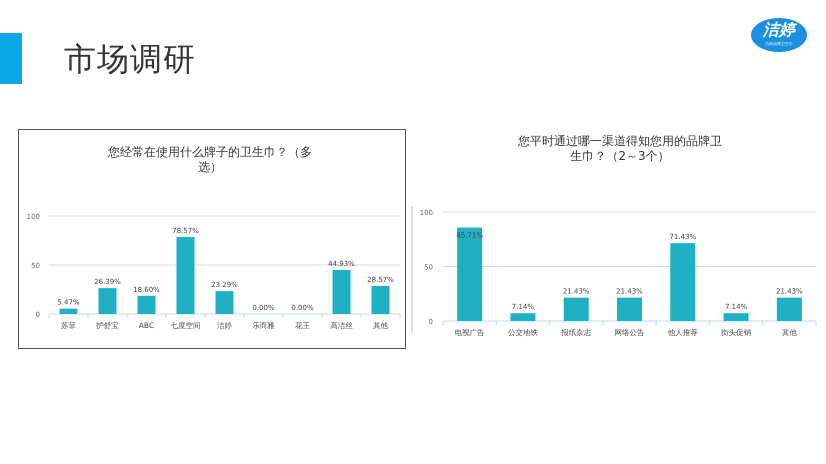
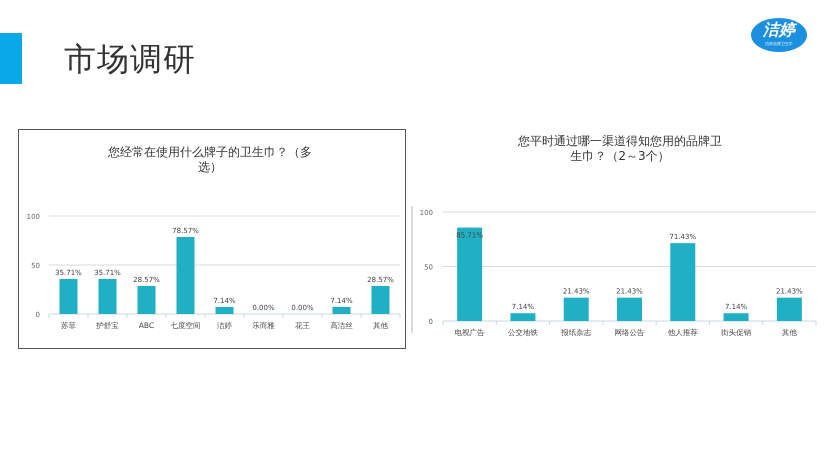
您经常在使用什么牌子的卫生巾？（多选）/苏菲: 5.47% -> 35.71%
您经常在使用什么牌子的卫生巾？（多选）/护舒宝: 26.39% -> 35.71%
您经常在使用什么牌子的卫生巾？（多选）/ABC: 18.60% -> 28.57%
您经常在使用什么牌子的卫生巾？（多选）/洁婷: 23.29% -> 7.14%
您经常在使用什么牌子的卫生巾？（多选）/高洁丝: 44.93% -> 7.14%
